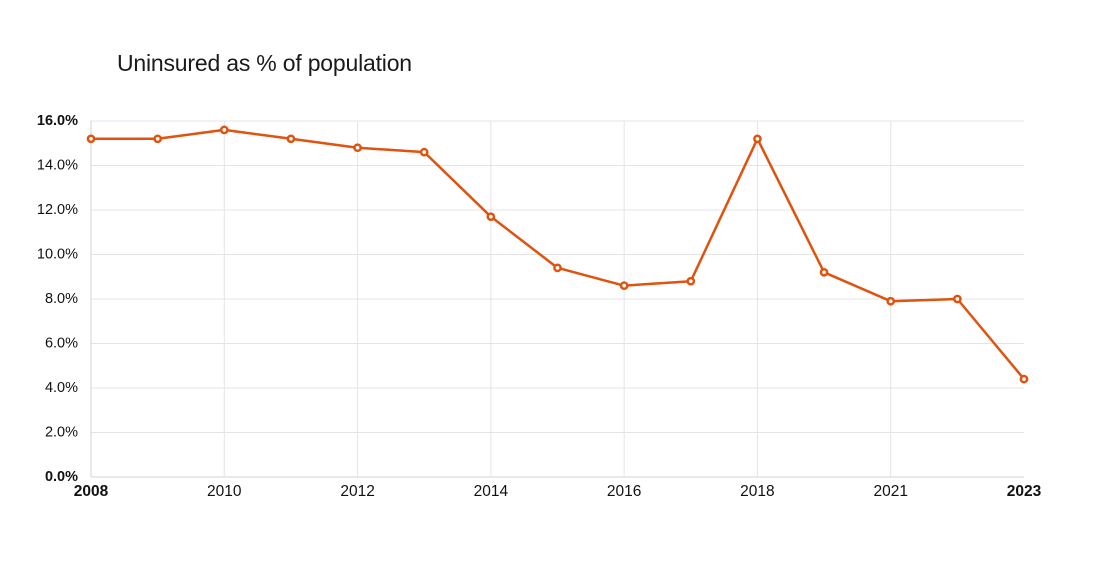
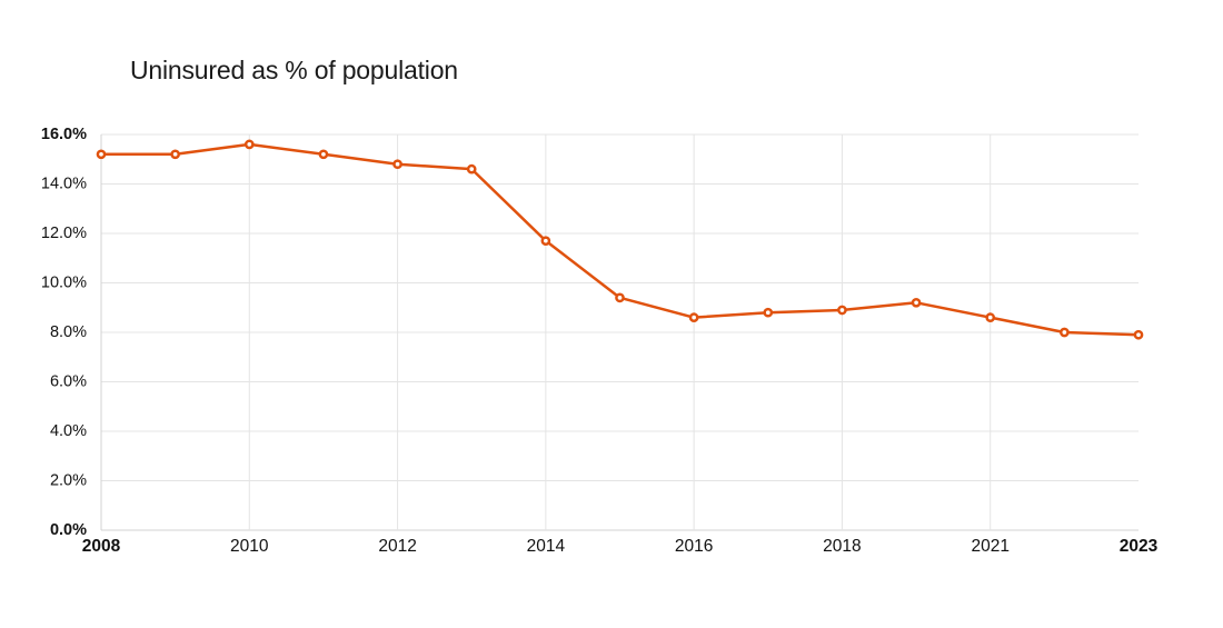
2018: 15.2% -> 8.9%
2021: 7.9% -> 8.6%
2023: 4.4% -> 7.9%
